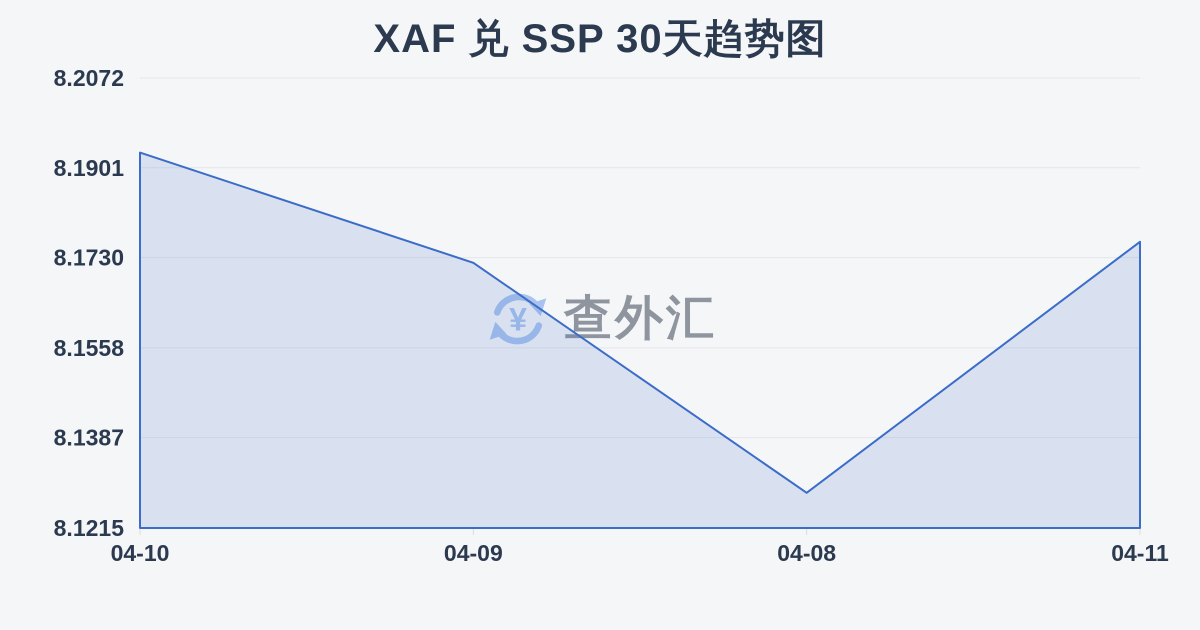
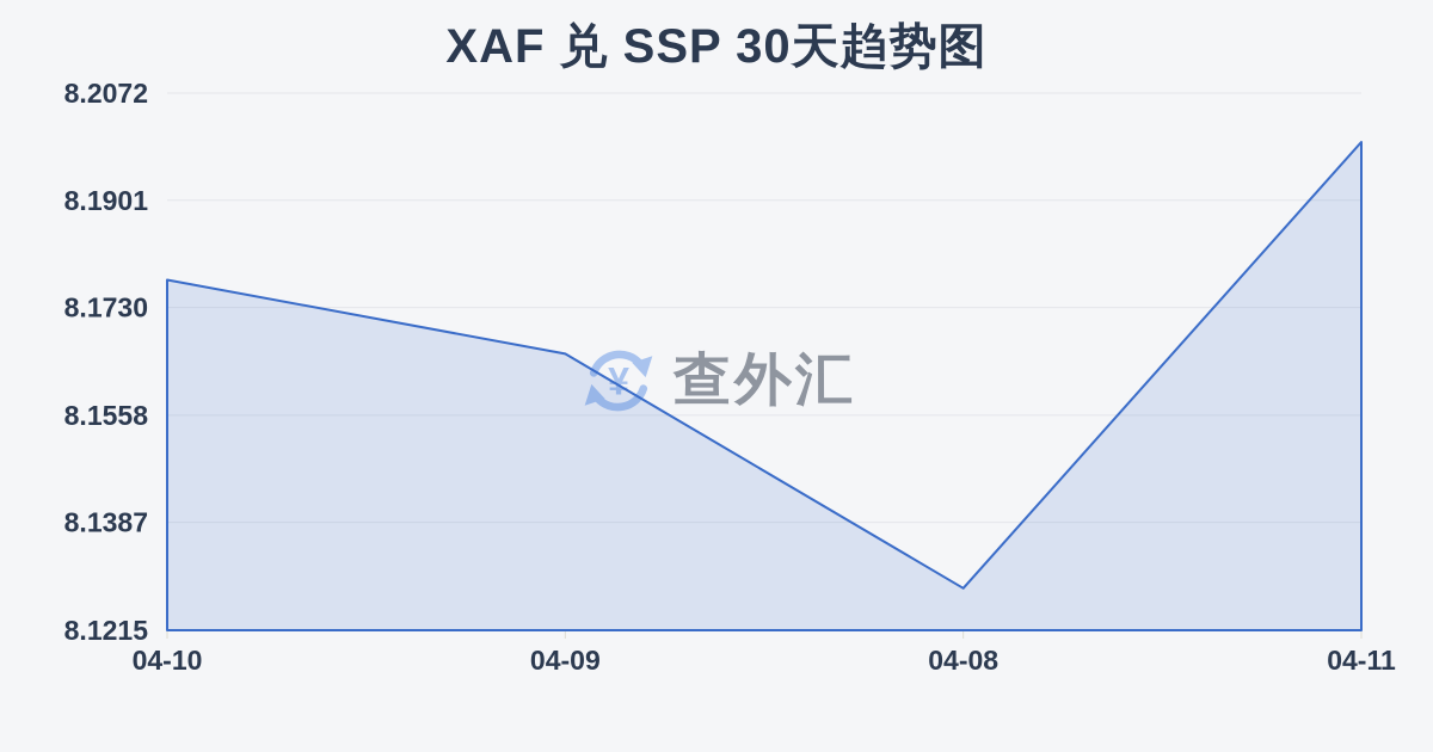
04-10: 8.193 -> 8.177
04-09: 8.172 -> 8.166
04-11: 8.176 -> 8.199
